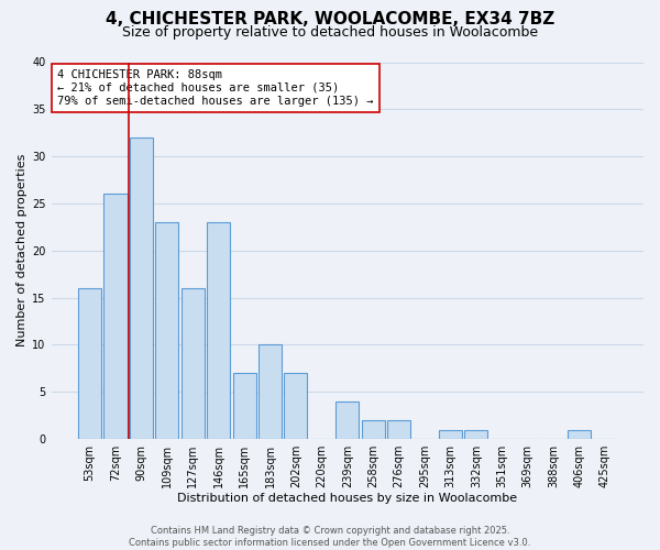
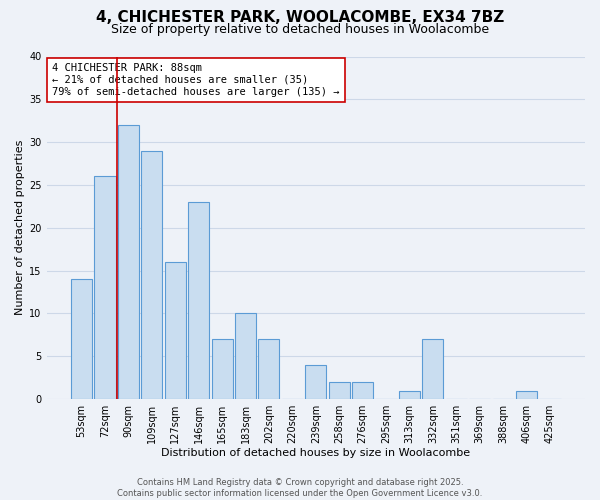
53sqm: 16 -> 14
109sqm: 23 -> 29
332sqm: 1 -> 7
